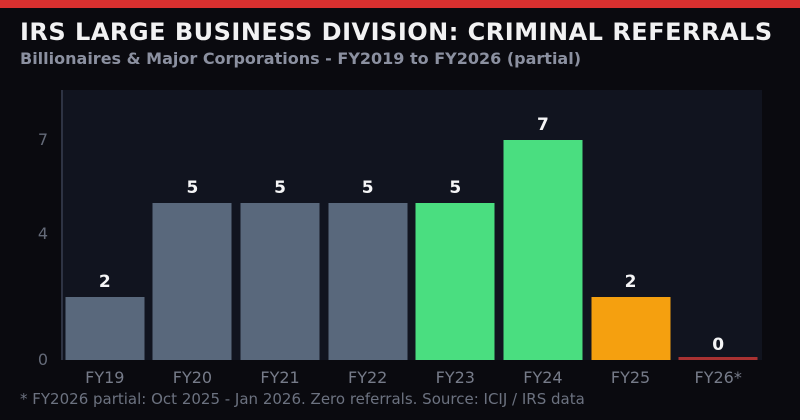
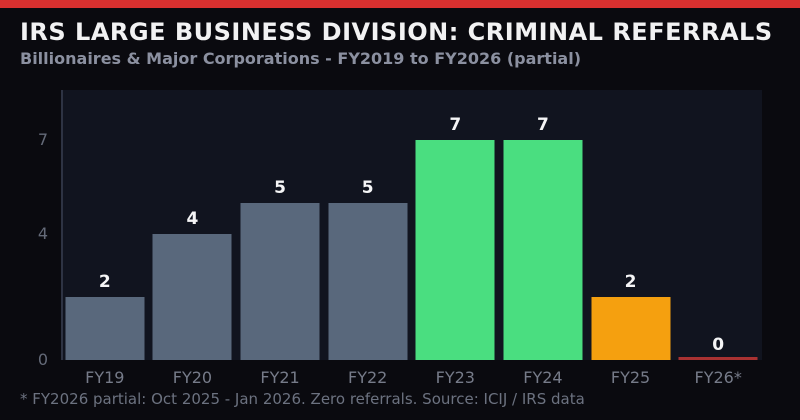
FY20: 5 -> 4
FY23: 5 -> 7
